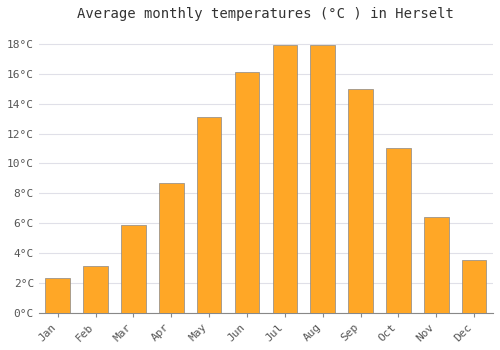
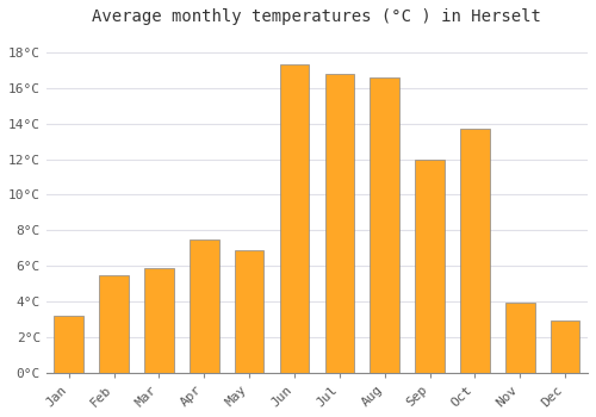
Jan: 2.3°C -> 3.2°C
Feb: 3.1°C -> 5.5°C
Apr: 8.7°C -> 7.5°C
May: 13.1°C -> 6.9°C
Jun: 16.1°C -> 17.3°C
Jul: 17.9°C -> 16.8°C
Aug: 17.9°C -> 16.6°C
Sep: 15.0°C -> 12.0°C
Oct: 11.0°C -> 13.7°C
Nov: 6.4°C -> 3.9°C
Dec: 3.5°C -> 2.9°C
